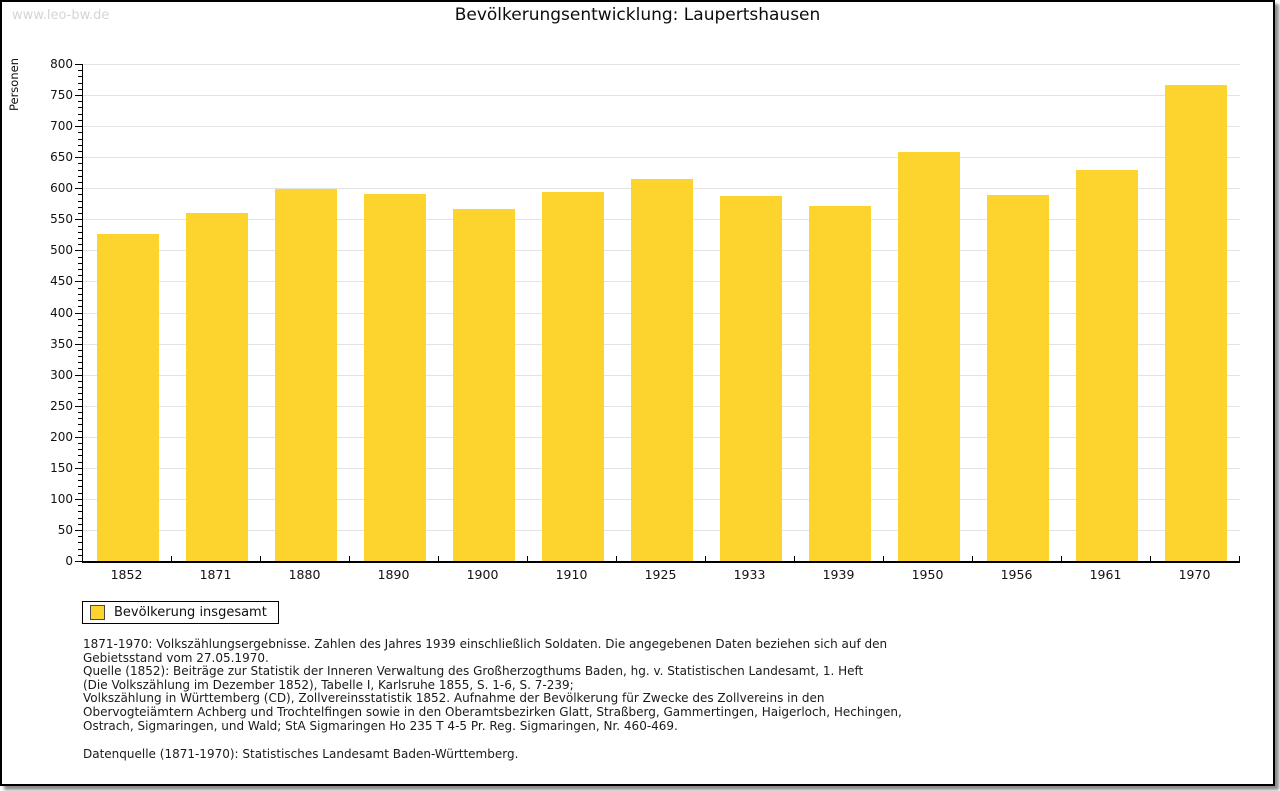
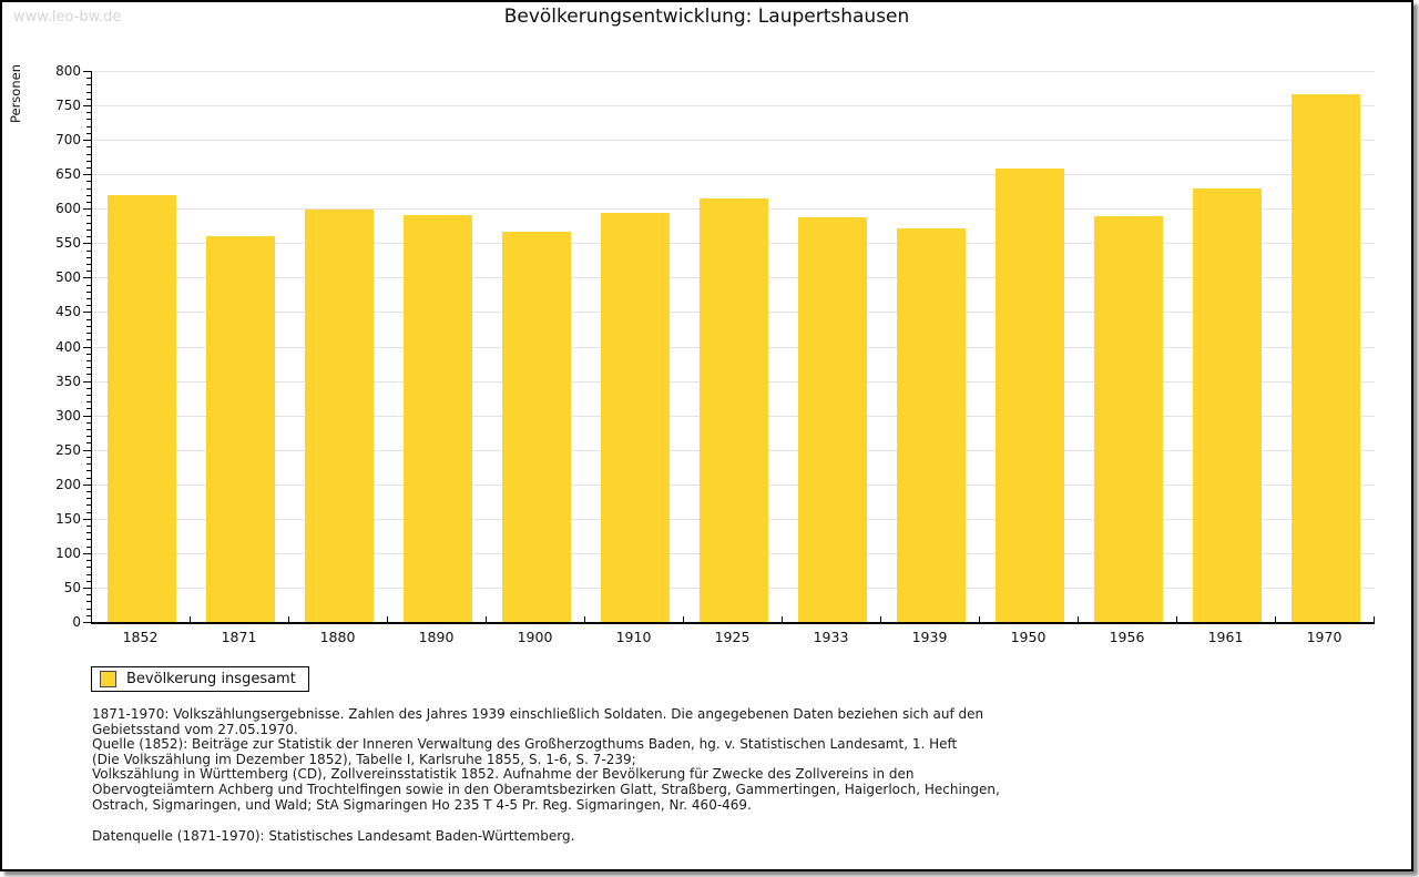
1852: 530 -> 620
